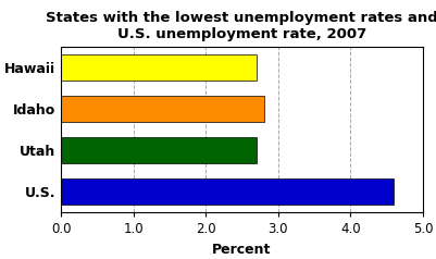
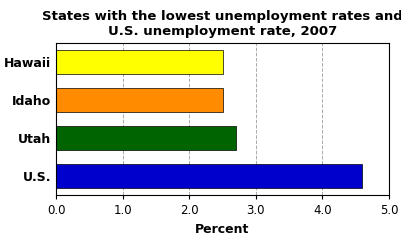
Hawaii: 2.7 -> 2.5
Idaho: 2.8 -> 2.5
